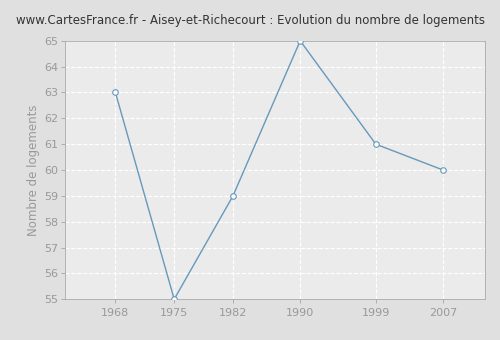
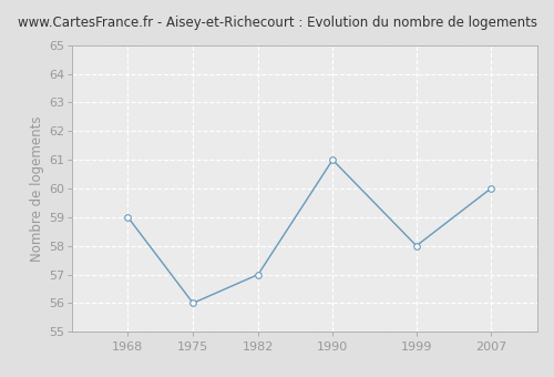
1968: 63 -> 59
1975: 55 -> 56
1982: 59 -> 57
1990: 65 -> 61
1999: 61 -> 58
